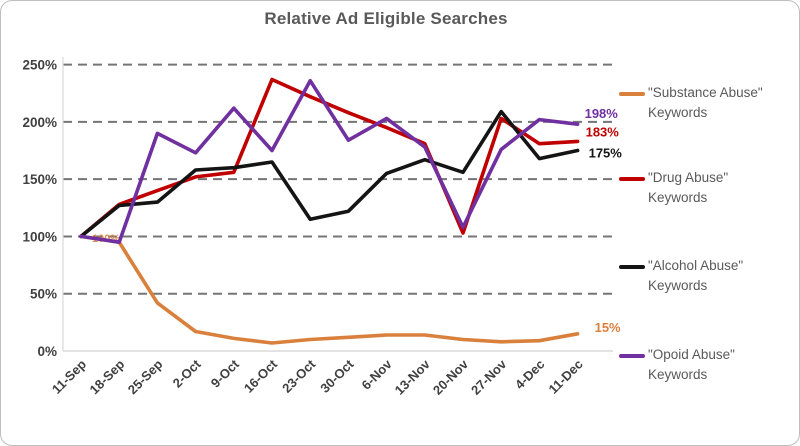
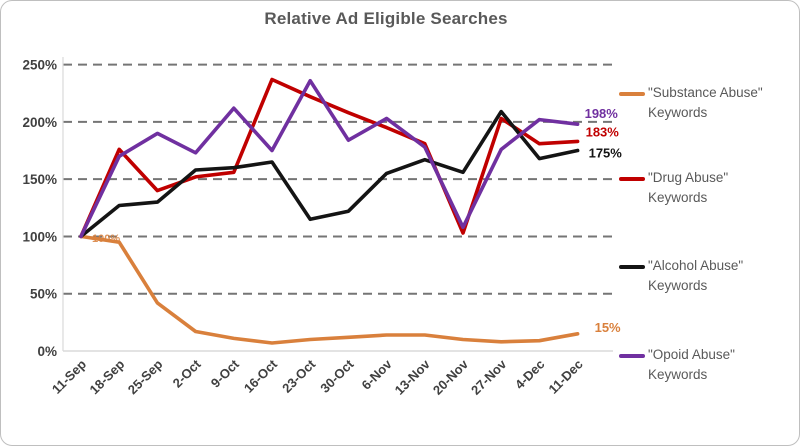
"Drug Abuse" Keywords/18-Sep: 128% -> 176%
"Opoid Abuse" Keywords/18-Sep: 95% -> 170%
